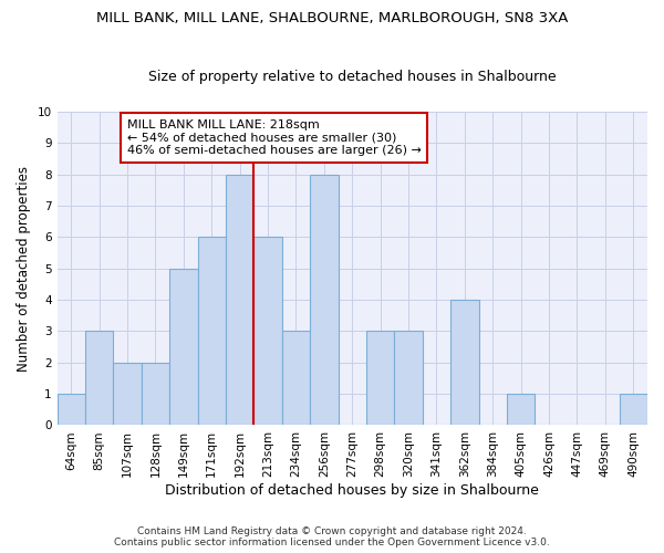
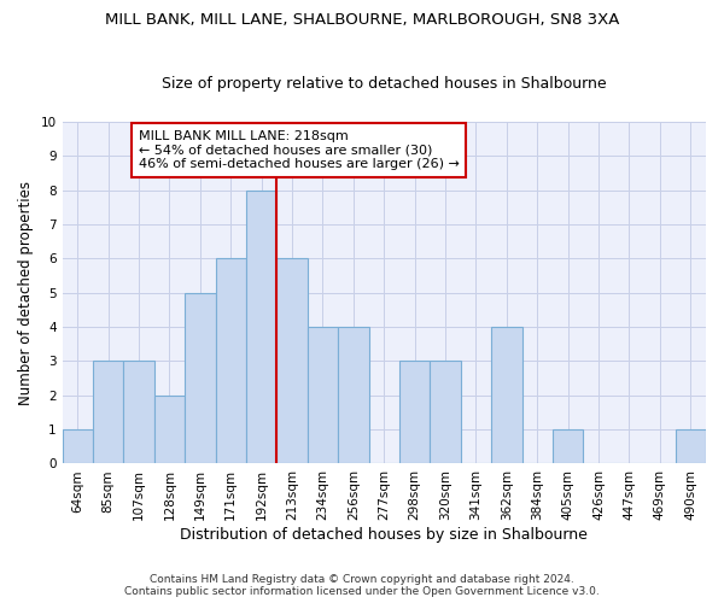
107sqm: 2 -> 3
234sqm: 3 -> 4
256sqm: 8 -> 4
